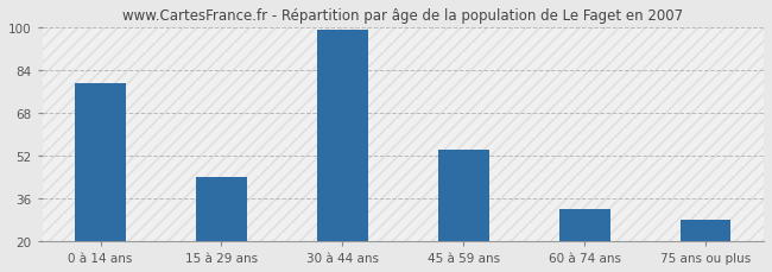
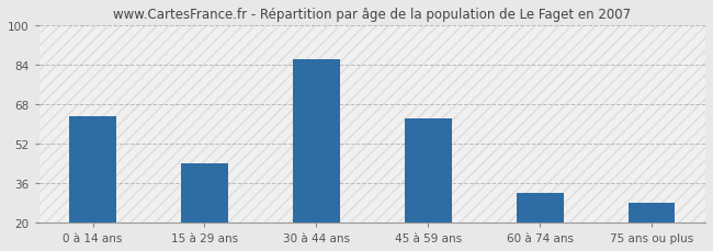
0 à 14 ans: 79 -> 63
30 à 44 ans: 99 -> 86
45 à 59 ans: 54 -> 62
